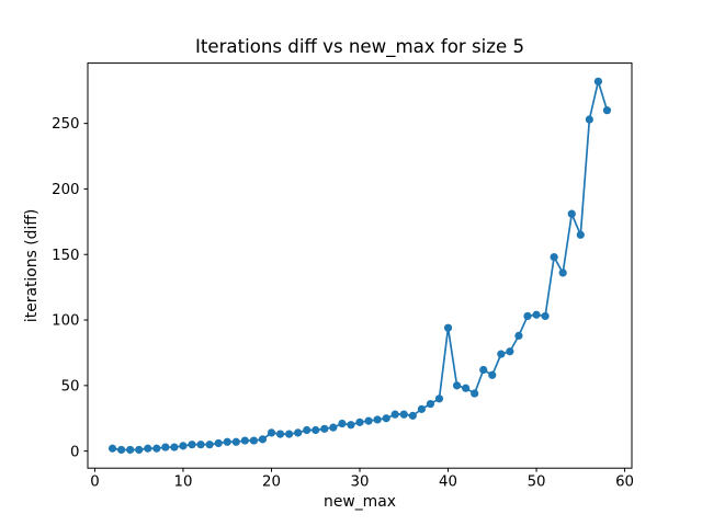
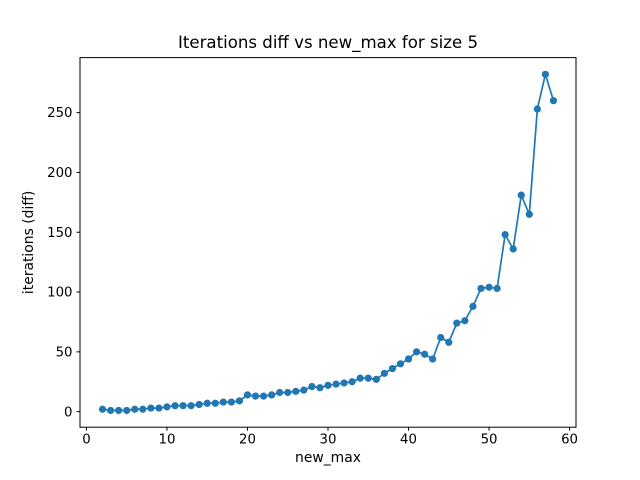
40: 94 -> 44
